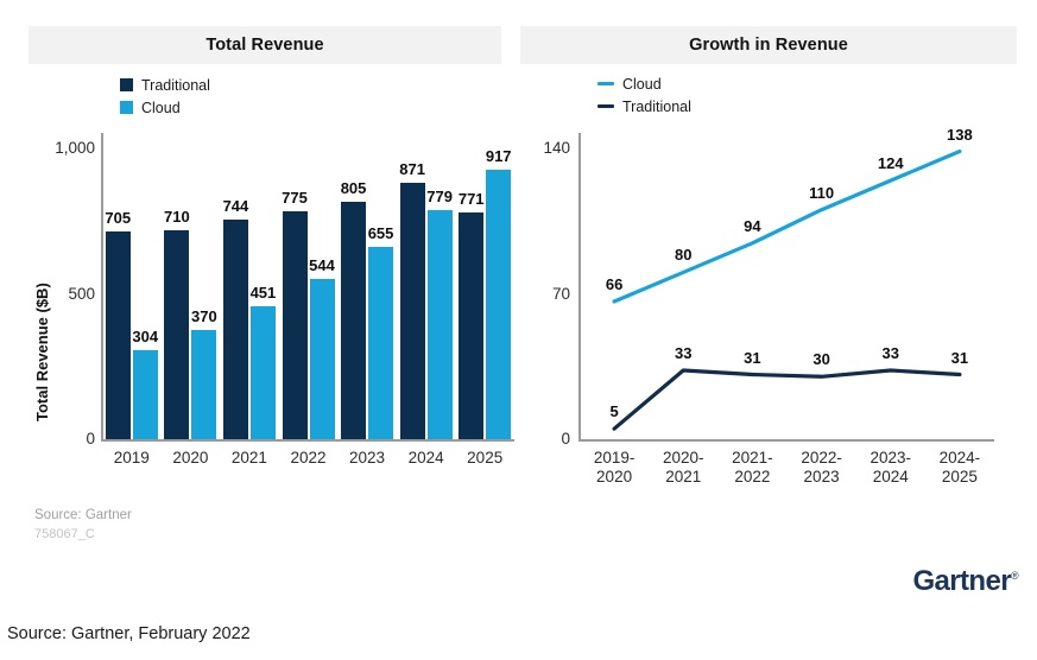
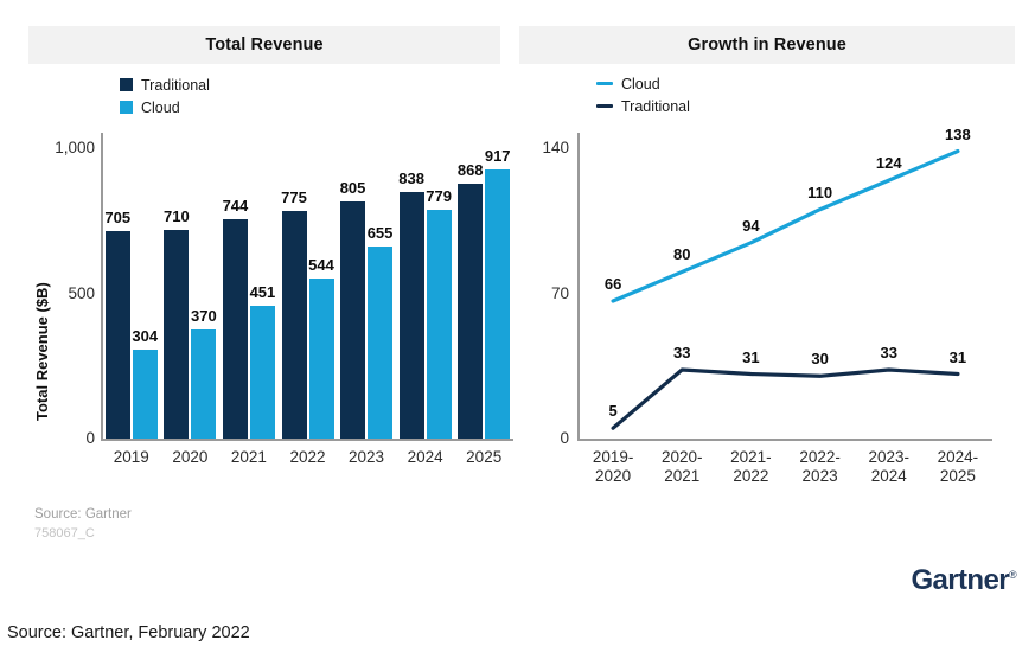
Total Revenue/Traditional/2024: 871 -> 838
Total Revenue/Traditional/2025: 771 -> 868
